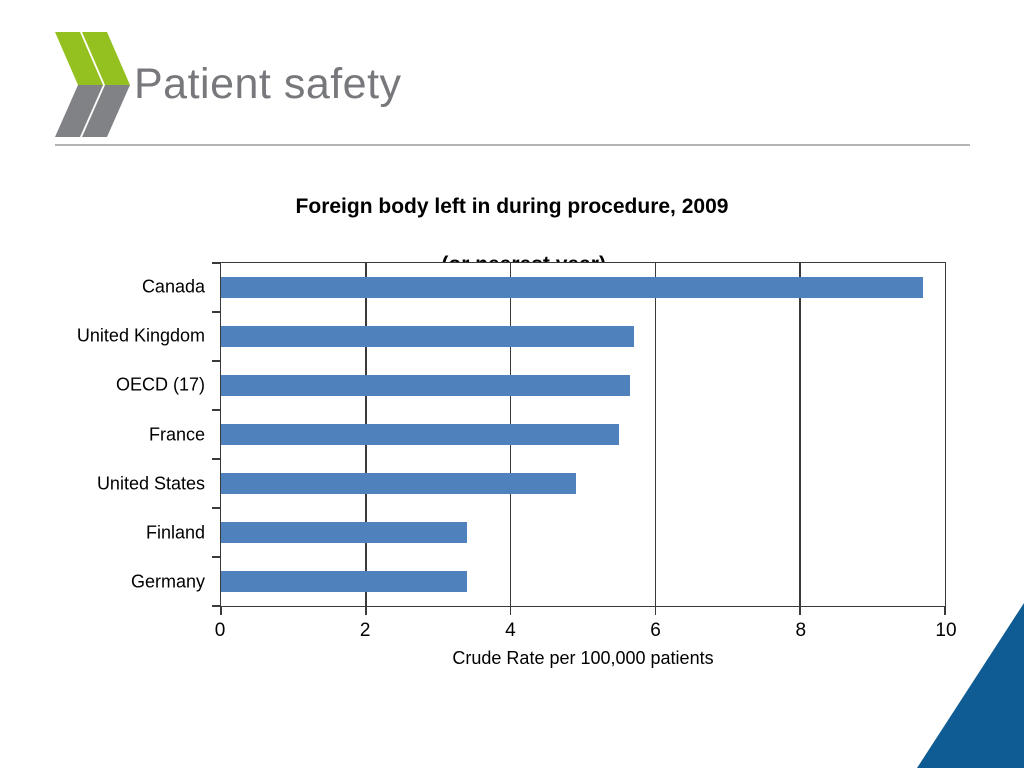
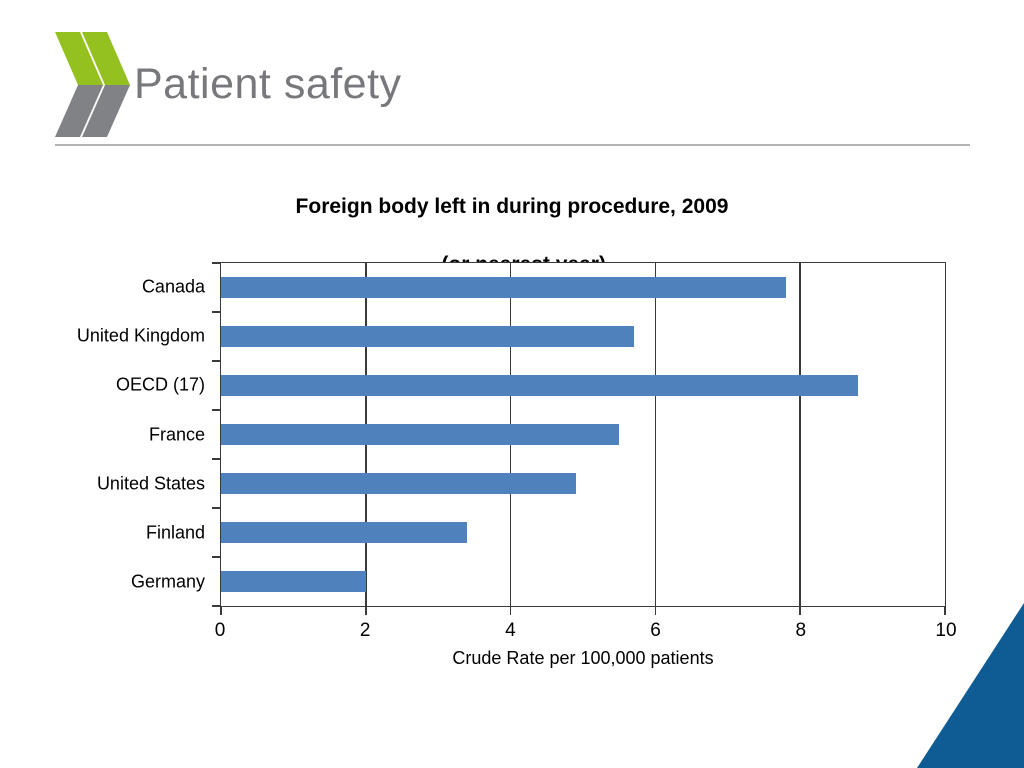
Canada: 9.7 -> 7.8
OECD (17): 5.7 -> 8.8
Germany: 3.4 -> 2.0
